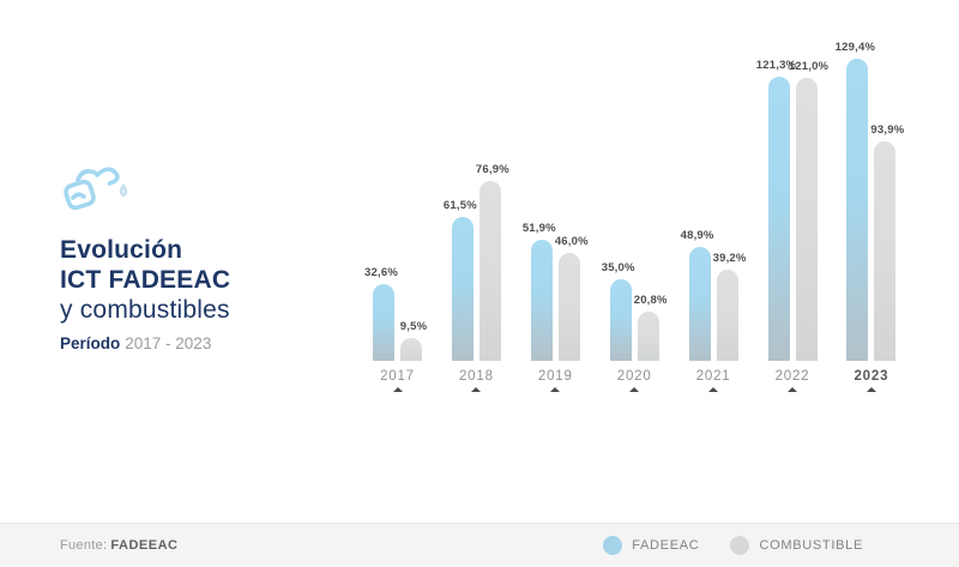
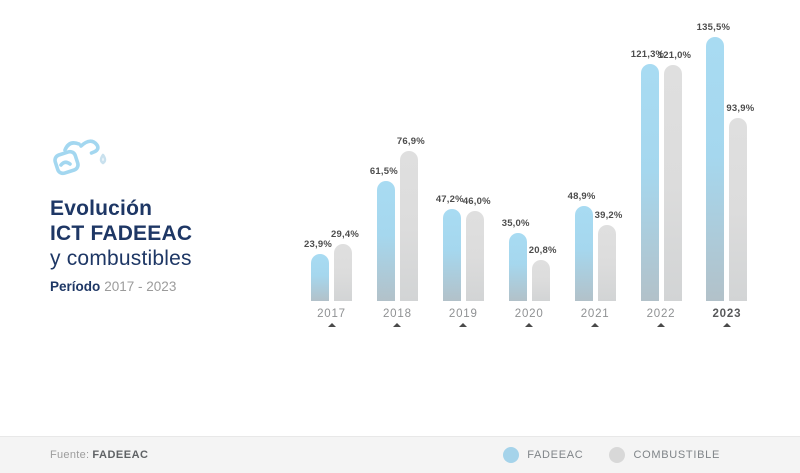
FADEEAC/2017: 32,6% -> 23,9%
COMBUSTIBLE/2017: 9,5% -> 29,4%
FADEEAC/2019: 51,9% -> 47,2%
FADEEAC/2023: 129,4% -> 135,5%
